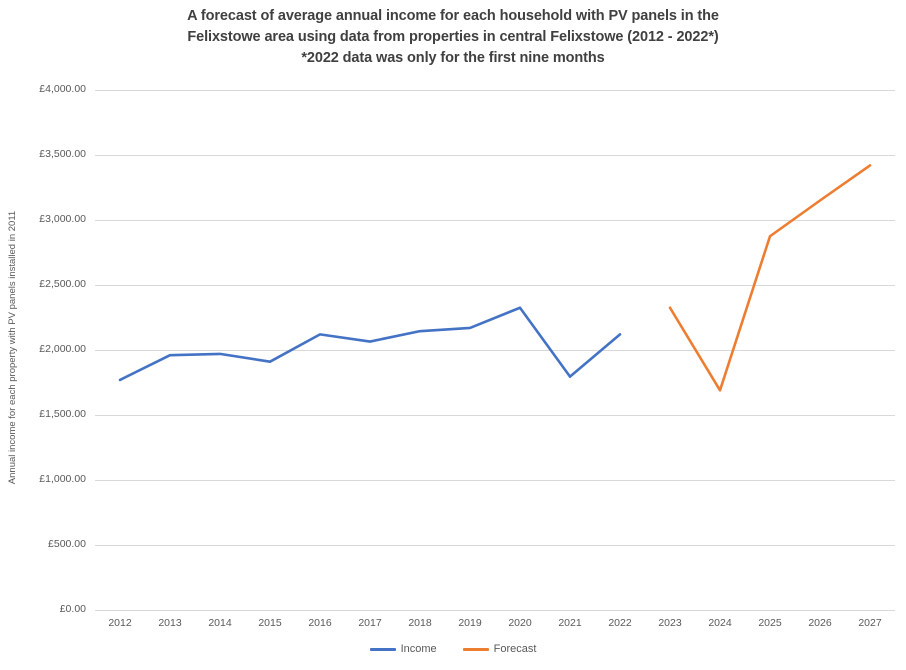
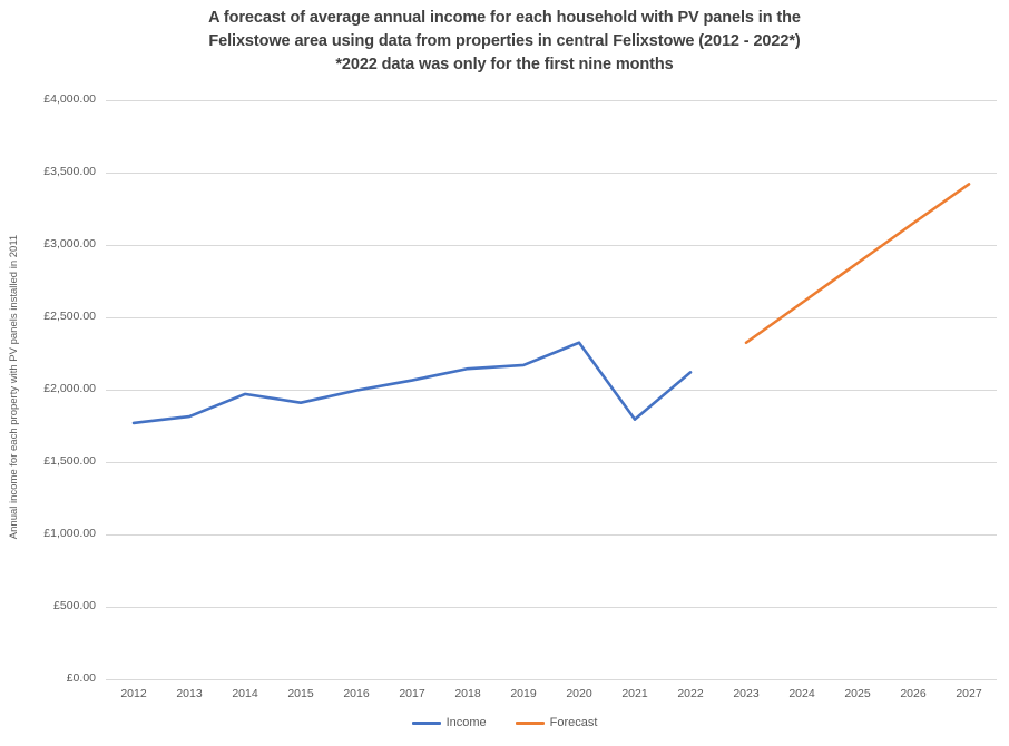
Income/2013: £1960 -> £1820
Income/2016: £2120 -> £2000
Forecast/2024: £1690 -> £2600
